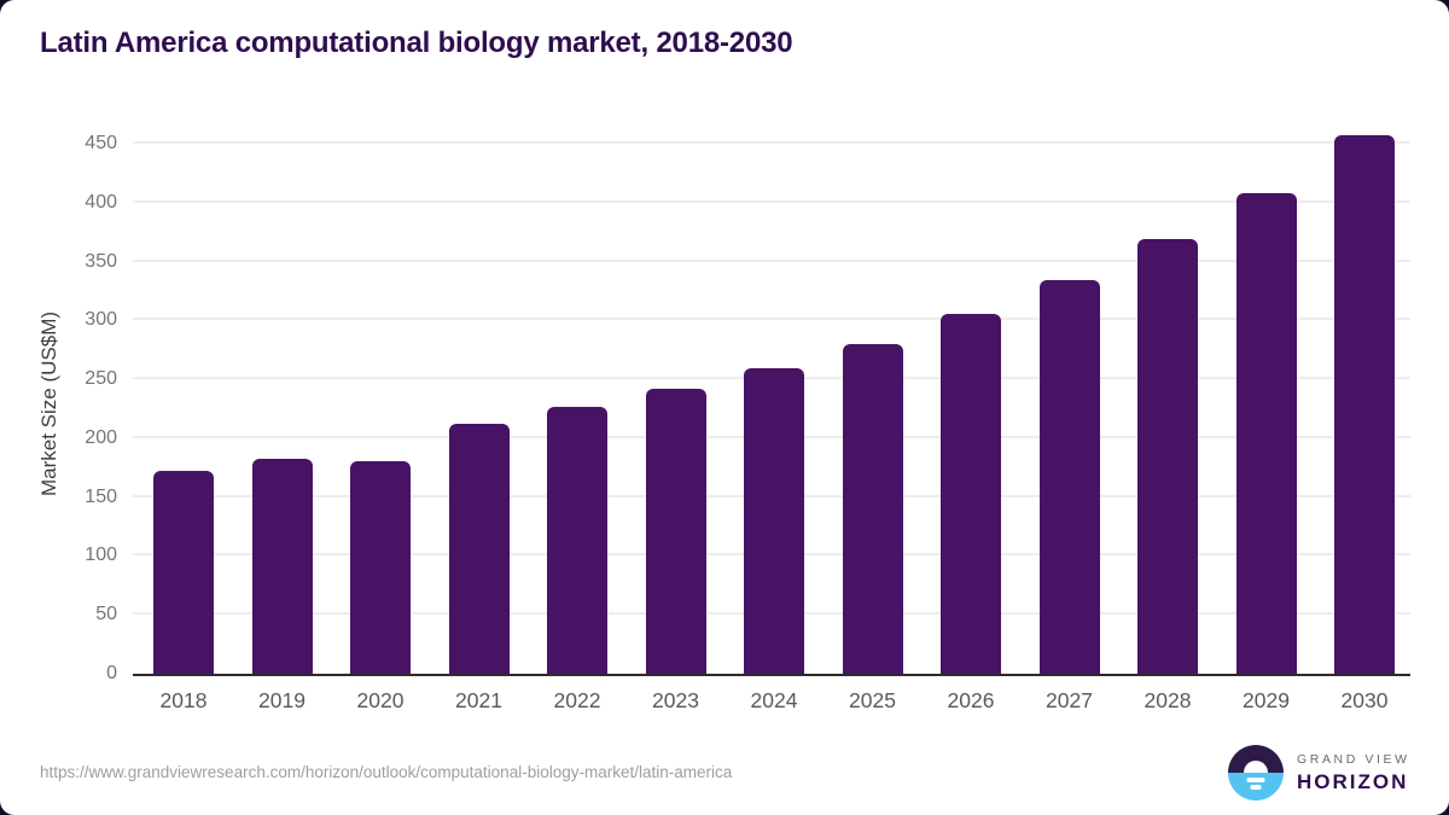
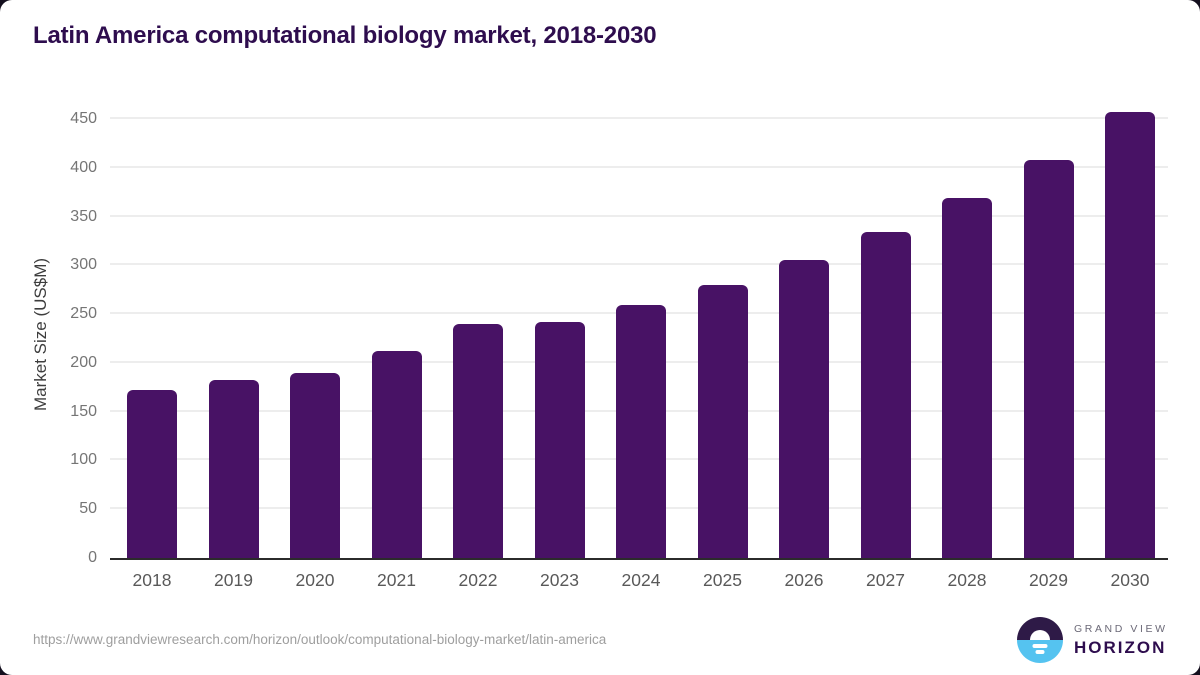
2020: 180 -> 190
2022: 230 -> 240
